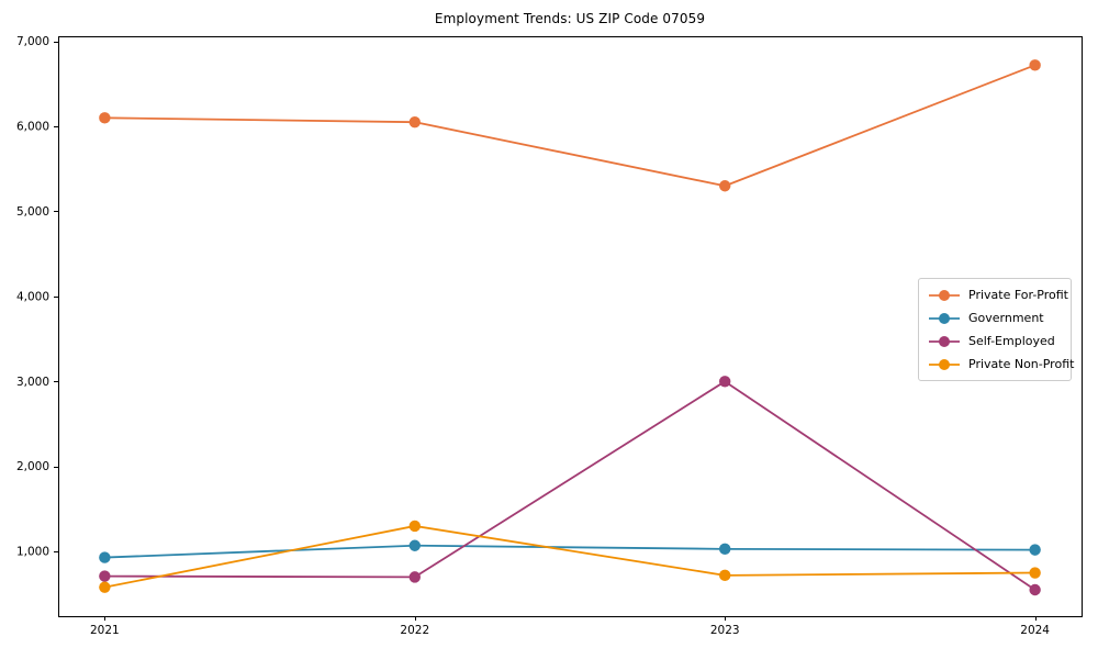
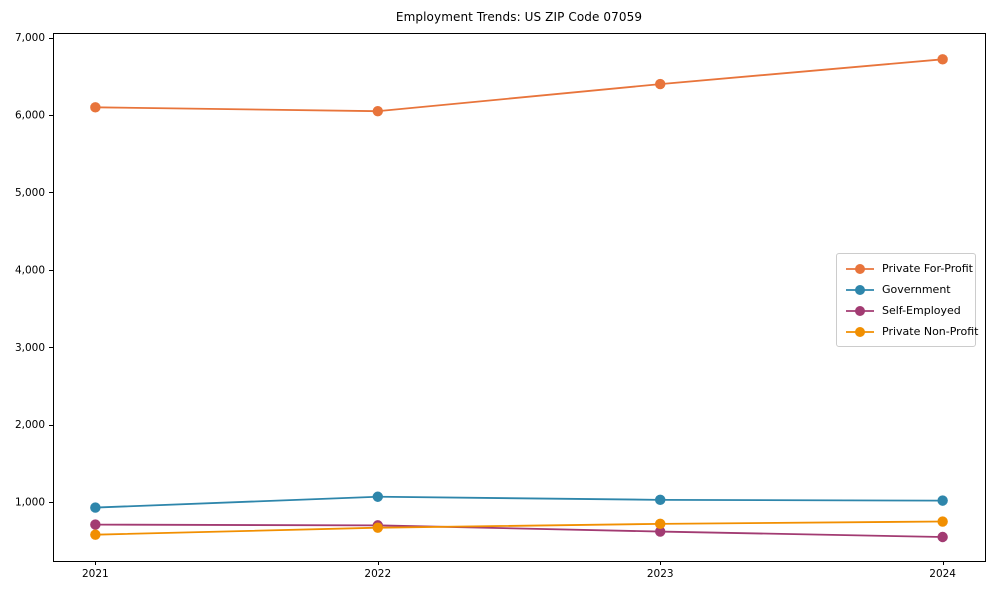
Private Non-Profit/2022: 1300 -> 700
Private For-Profit/2023: 5300 -> 6400
Self-Employed/2023: 3000 -> 600
